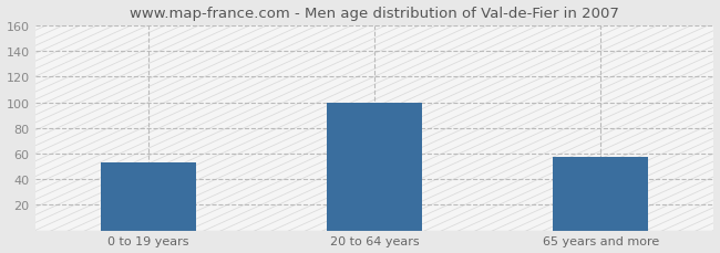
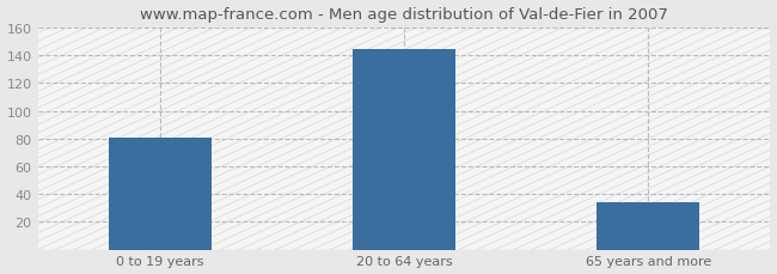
0 to 19 years: 53 -> 81
20 to 64 years: 100 -> 144
65 years and more: 57 -> 34
